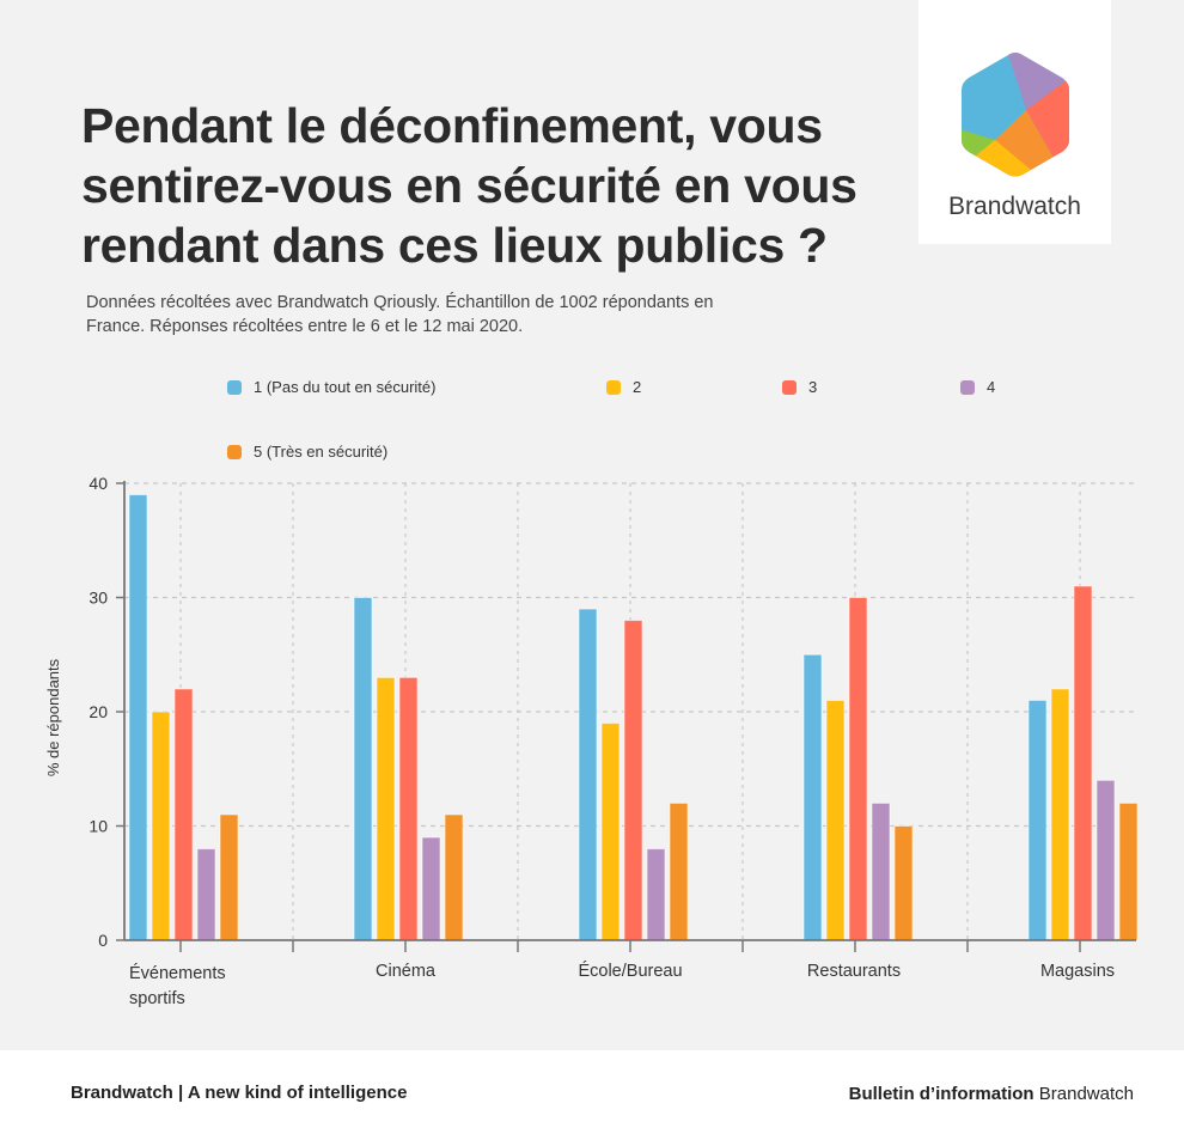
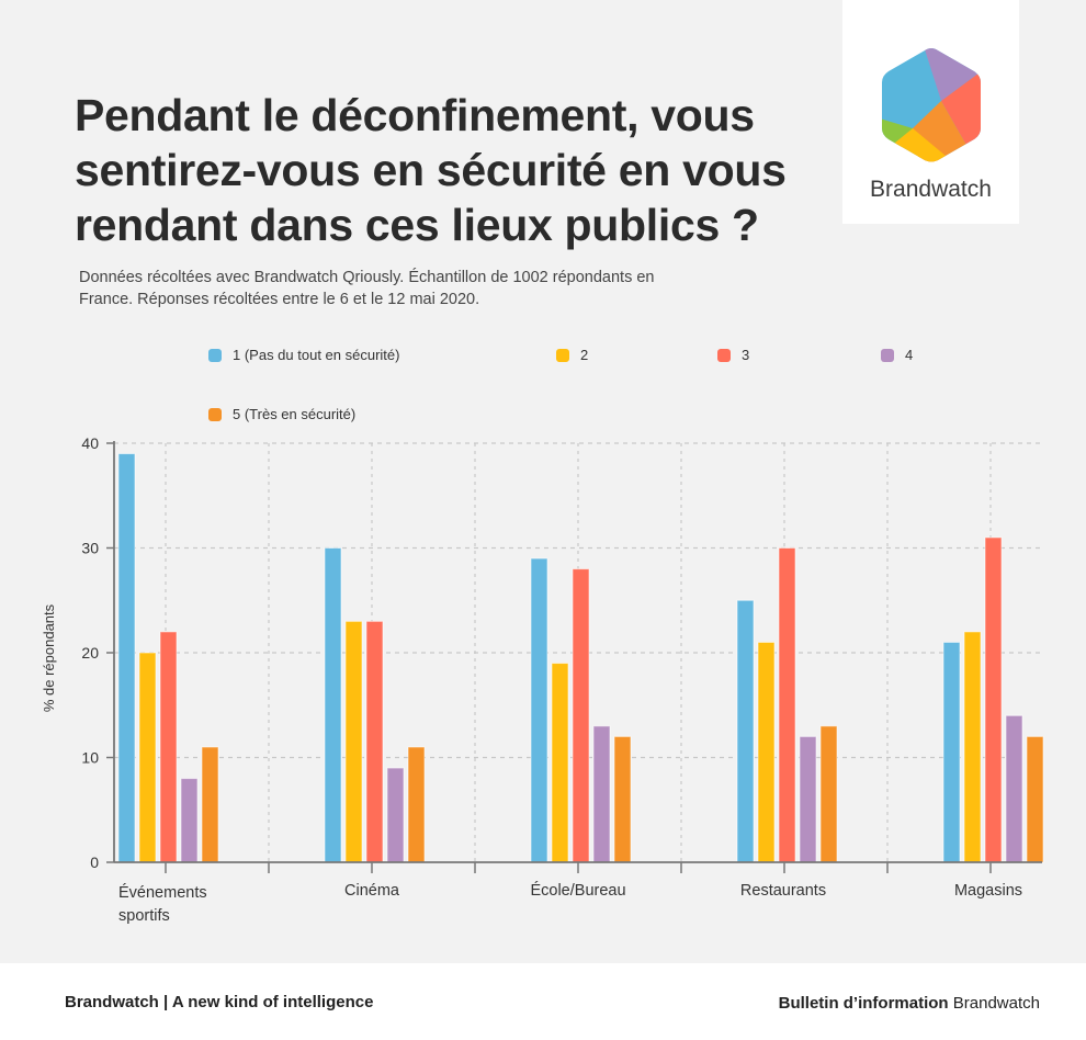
4/École/Bureau: 8 -> 13
5 (Très en sécurité)/Restaurants: 10 -> 13
